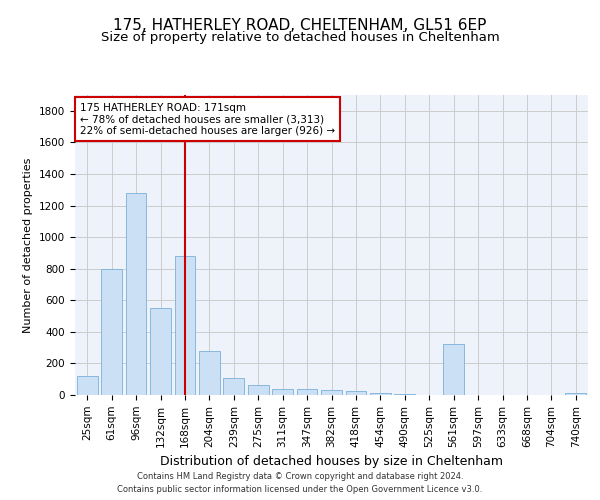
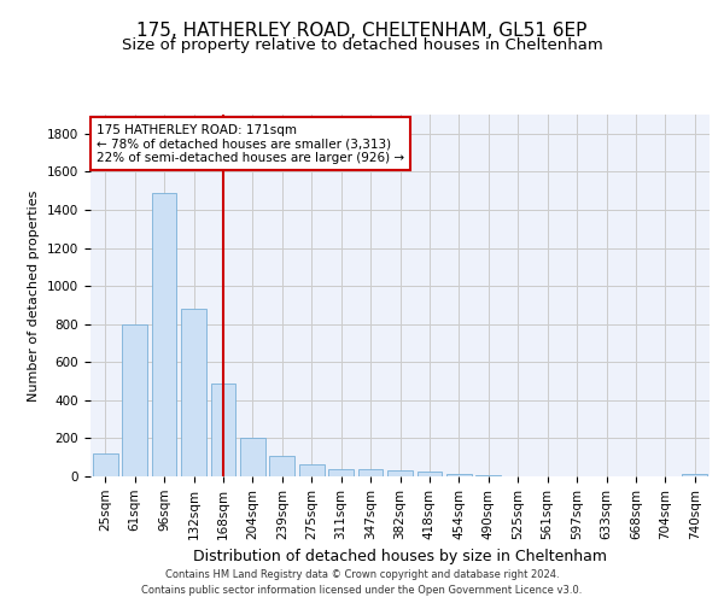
96sqm: 1280 -> 1490
132sqm: 550 -> 880
168sqm: 880 -> 490
204sqm: 280 -> 200
561sqm: 320 -> 0
